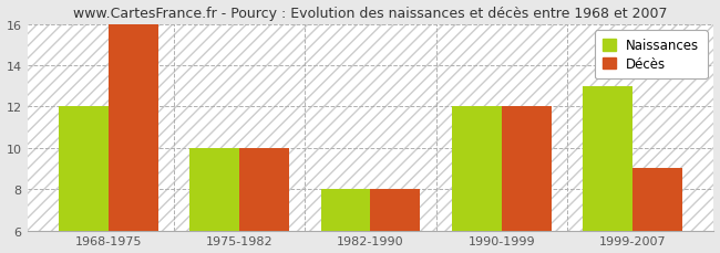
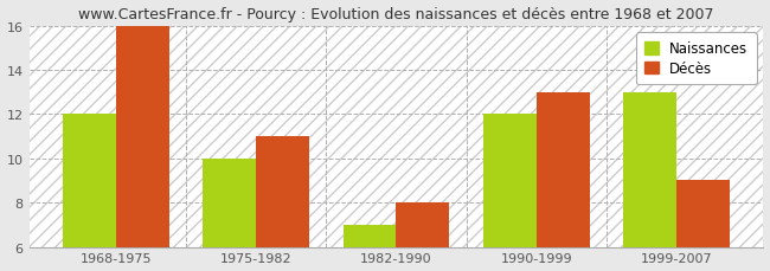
Décès/1975-1982: 10 -> 11
Naissances/1982-1990: 8 -> 7
Décès/1990-1999: 12 -> 13
